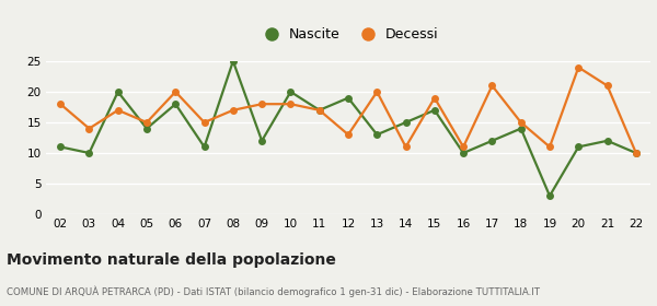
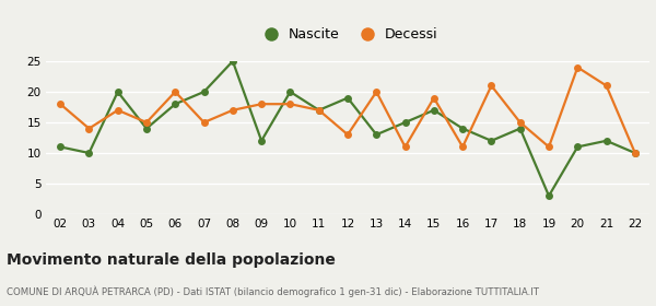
Nascite/07: 11 -> 20
Nascite/16: 10 -> 14
